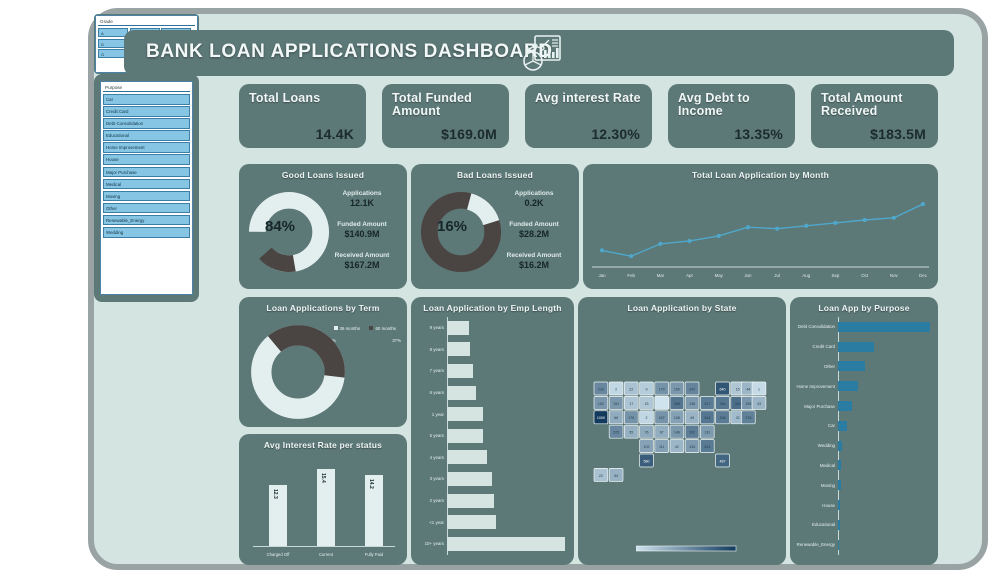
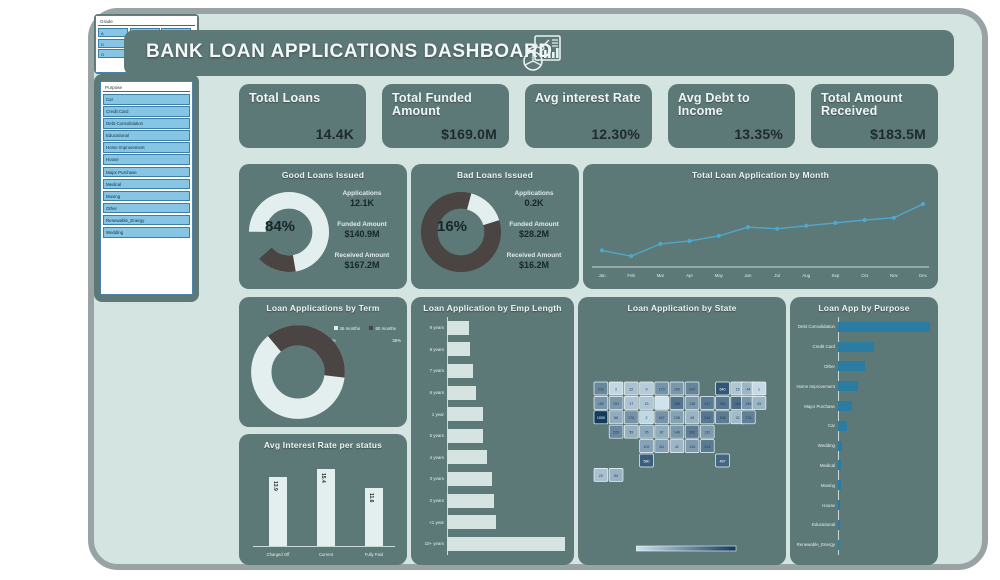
Loan Applications by Term/36 months: 63% -> 62%
Loan Applications by Term/60 months: 37% -> 38%
Avg Interest Rate per status/Charged Off: 12.3 -> 13.9
Avg Interest Rate per status/Fully Paid: 14.2 -> 11.6
